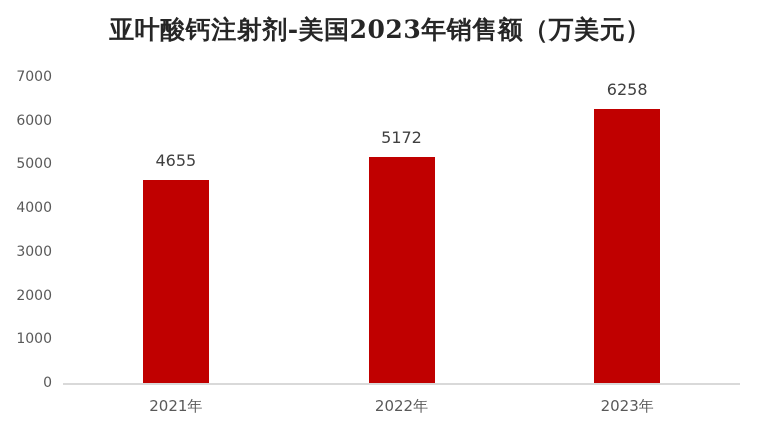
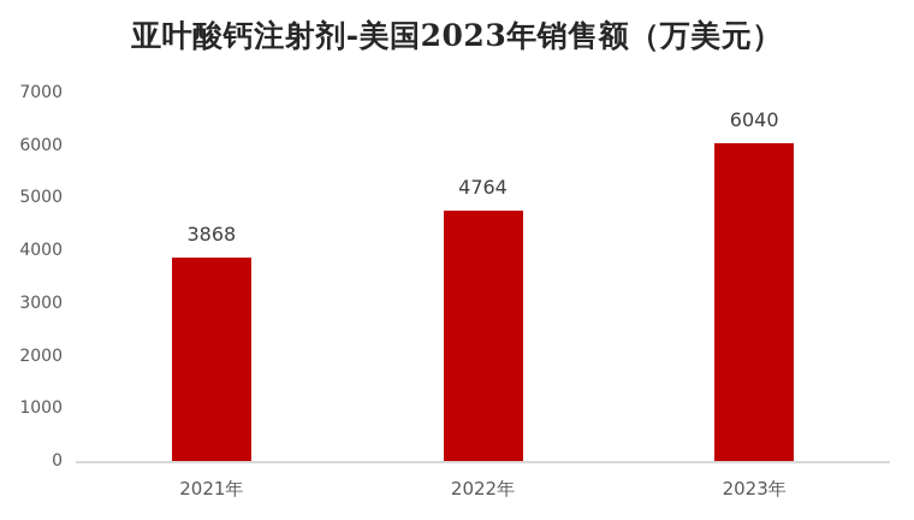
2021年: 4655 -> 3868
2022年: 5172 -> 4764
2023年: 6258 -> 6040
